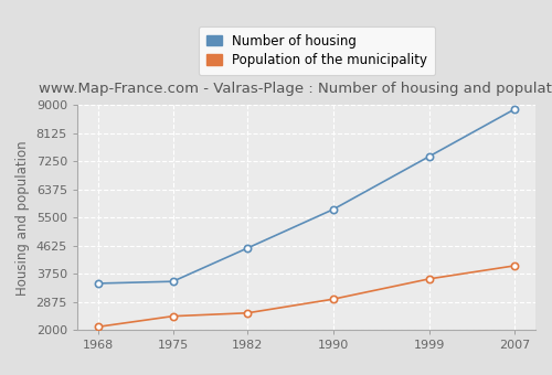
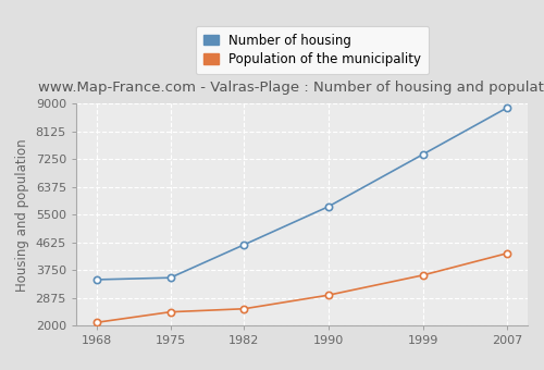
Population of the municipality/2007: 4000 -> 4280
